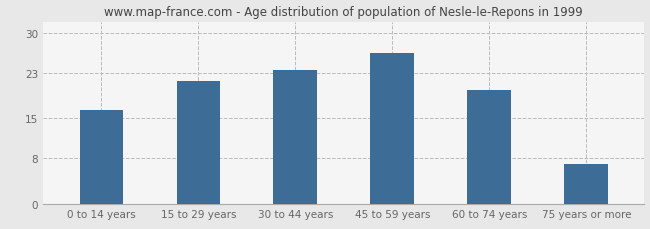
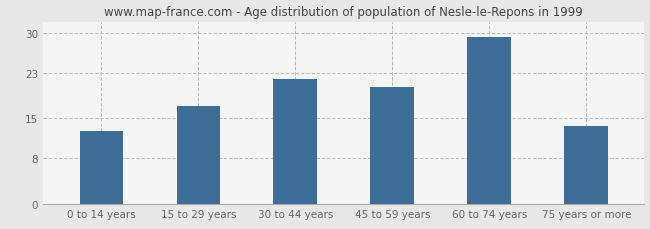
0 to 14 years: 16.5 -> 12.8
15 to 29 years: 21.5 -> 17.2
30 to 44 years: 23.5 -> 22.0
45 to 59 years: 26.5 -> 20.6
60 to 74 years: 20.0 -> 29.2
75 years or more: 7.0 -> 13.6
